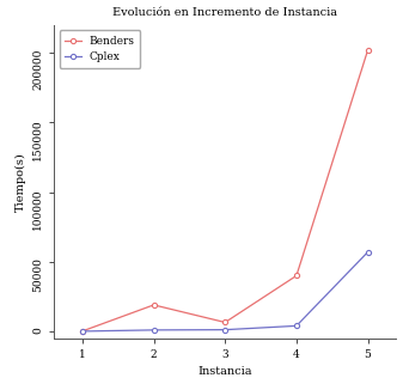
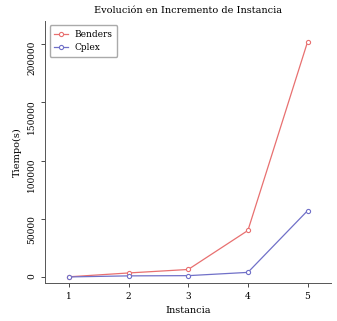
Benders/2: 19000 -> 4000
